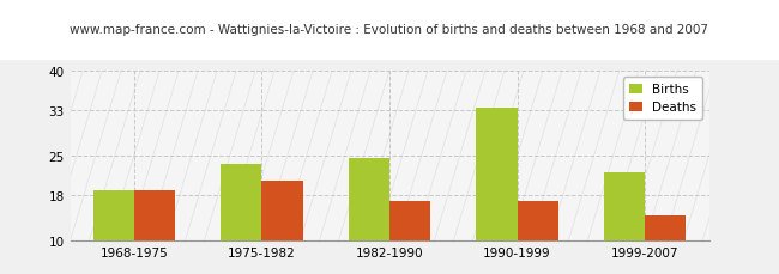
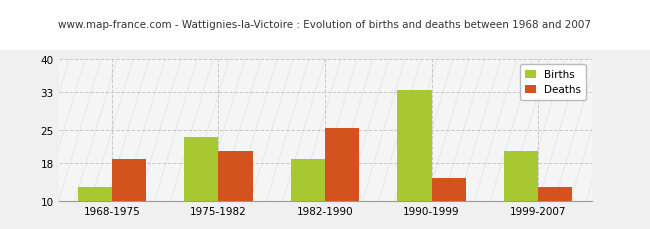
Births/1968-1975: 19.0 -> 13.0
Births/1982-1990: 24.5 -> 19.0
Deaths/1982-1990: 17.0 -> 25.5
Deaths/1990-1999: 17.0 -> 15.0
Births/1999-2007: 22.0 -> 20.5
Deaths/1999-2007: 14.5 -> 13.0
